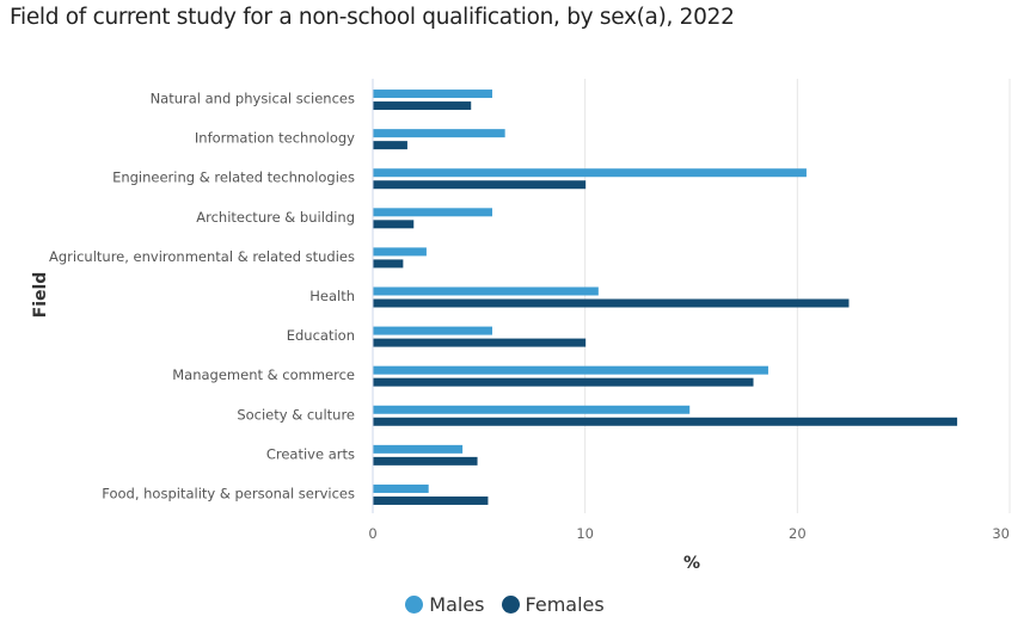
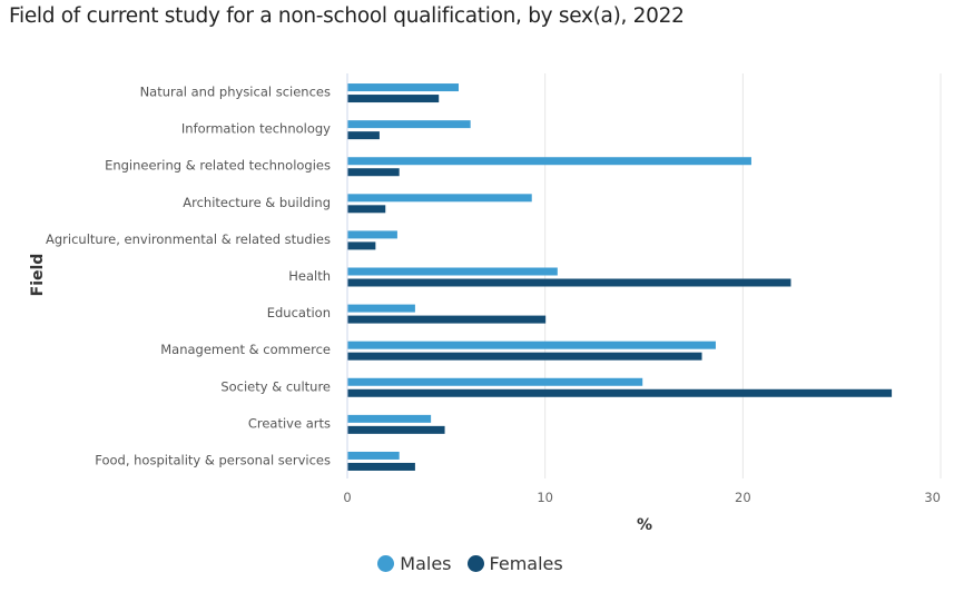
Females/Engineering & related technologies: 10.0 -> 2.6
Males/Architecture & building: 5.6 -> 9.3
Males/Education: 5.6 -> 3.4
Females/Food, hospitality & personal services: 5.4 -> 3.4
